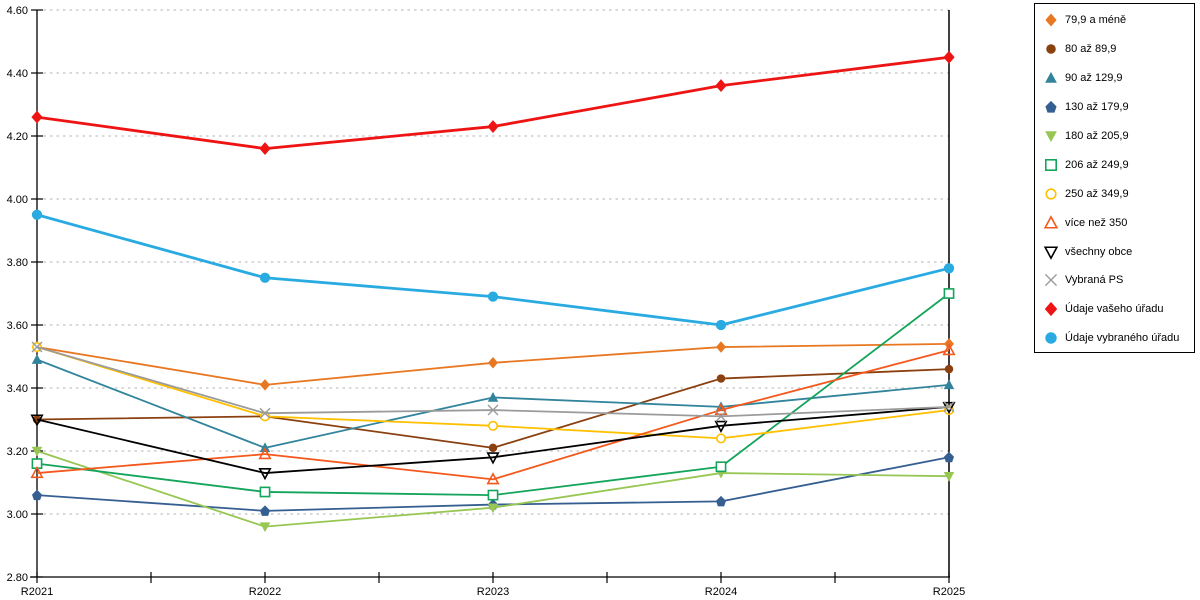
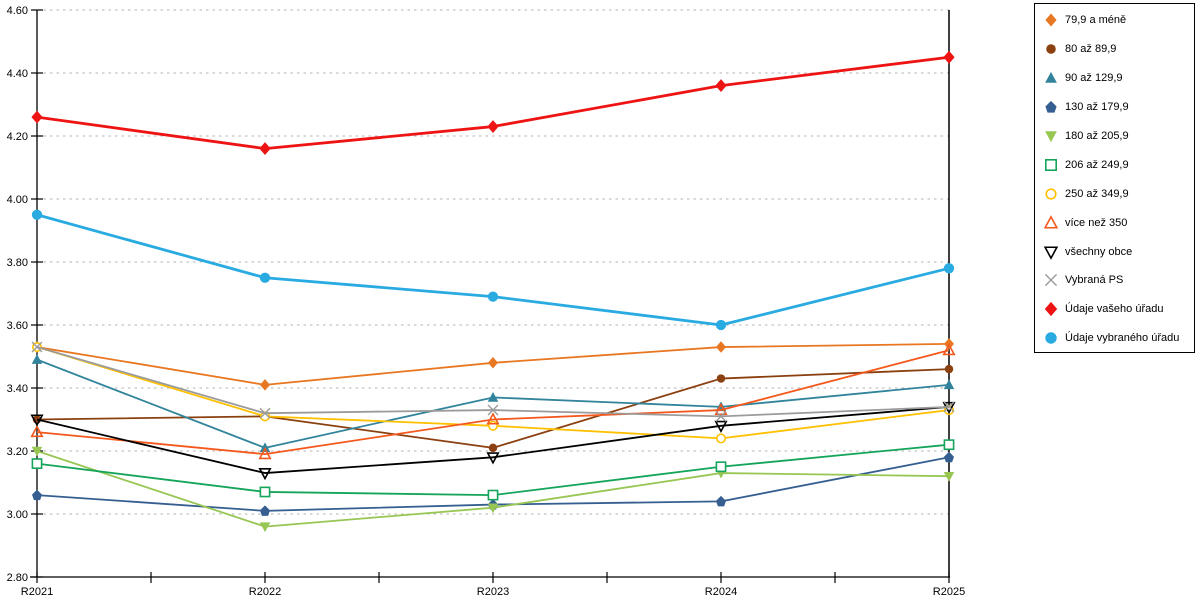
více než 350/R2021: 3.13 -> 3.26
více než 350/R2023: 3.11 -> 3.30
206 až 249,9/R2025: 3.70 -> 3.22
